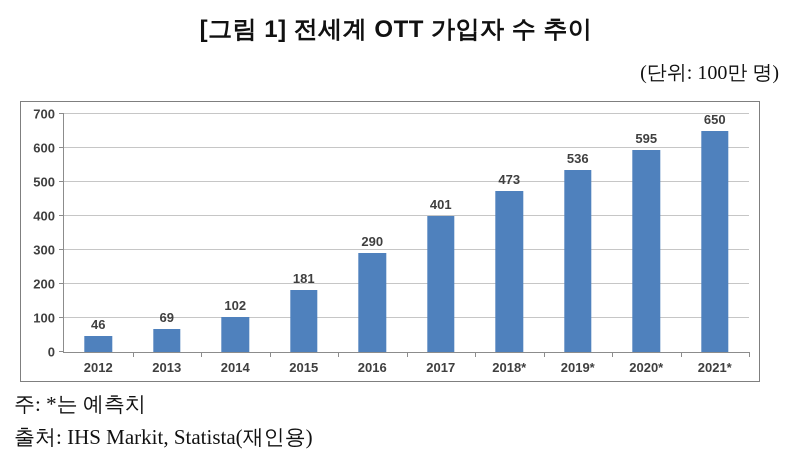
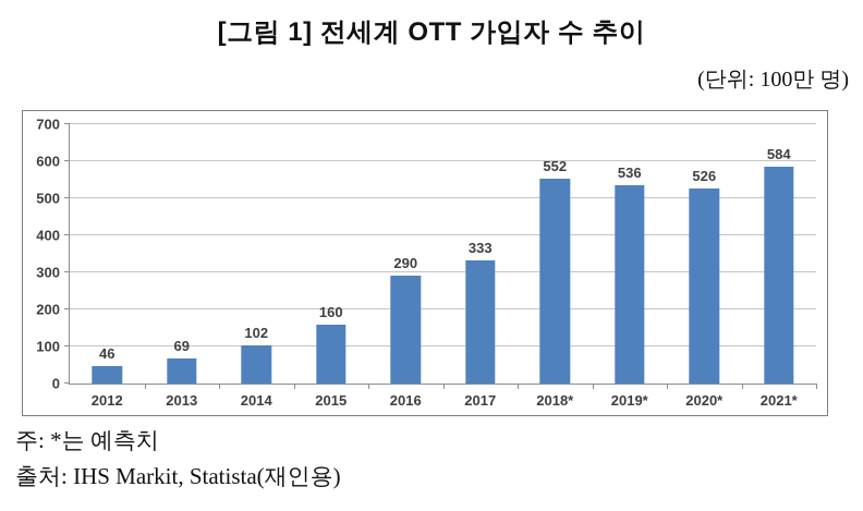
2015: 181 -> 160
2017: 401 -> 333
2018*: 473 -> 552
2020*: 595 -> 526
2021*: 650 -> 584
